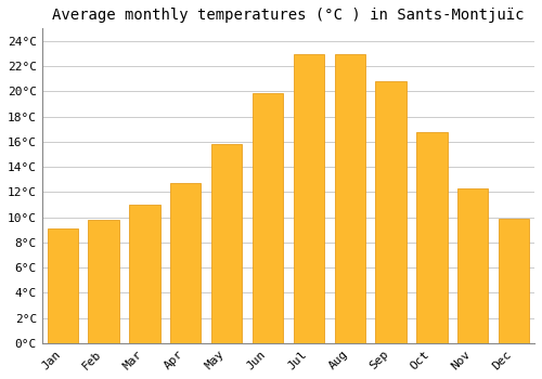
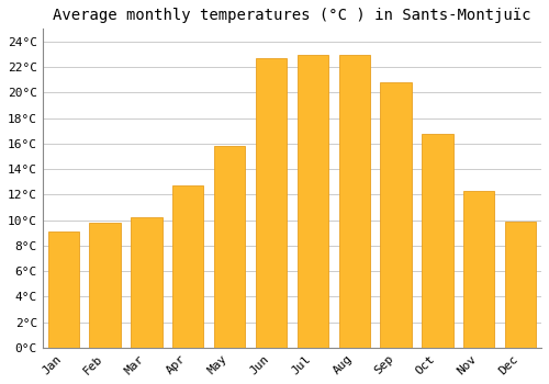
Mar: 11.0°C -> 10.2°C
Jun: 19.9°C -> 22.7°C
